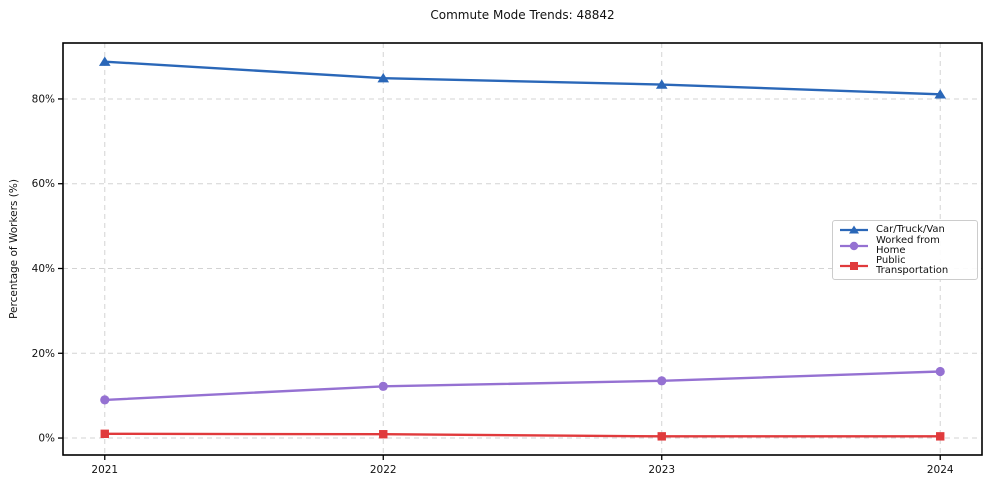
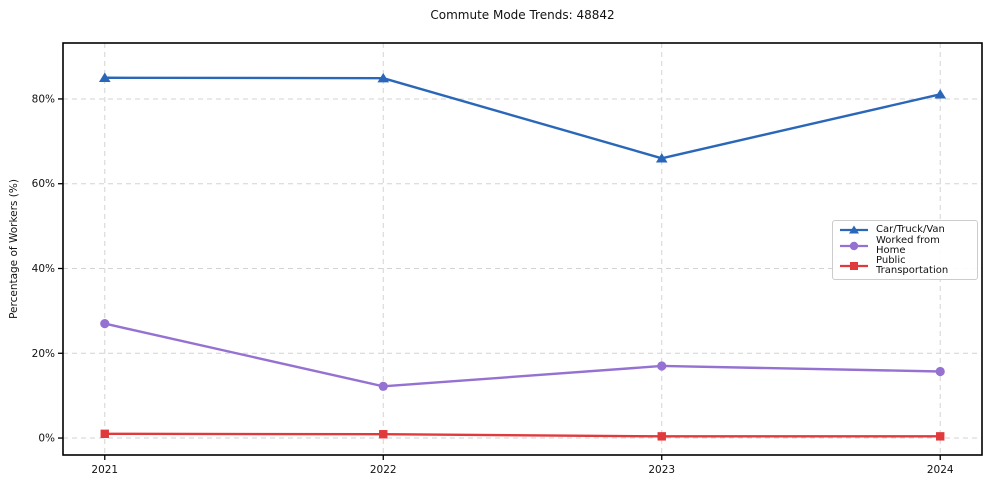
Car/Truck/Van/2021: 89% -> 85%
Worked from Home/2021: 9% -> 27%
Car/Truck/Van/2023: 83% -> 66%
Worked from Home/2023: 14% -> 17%
